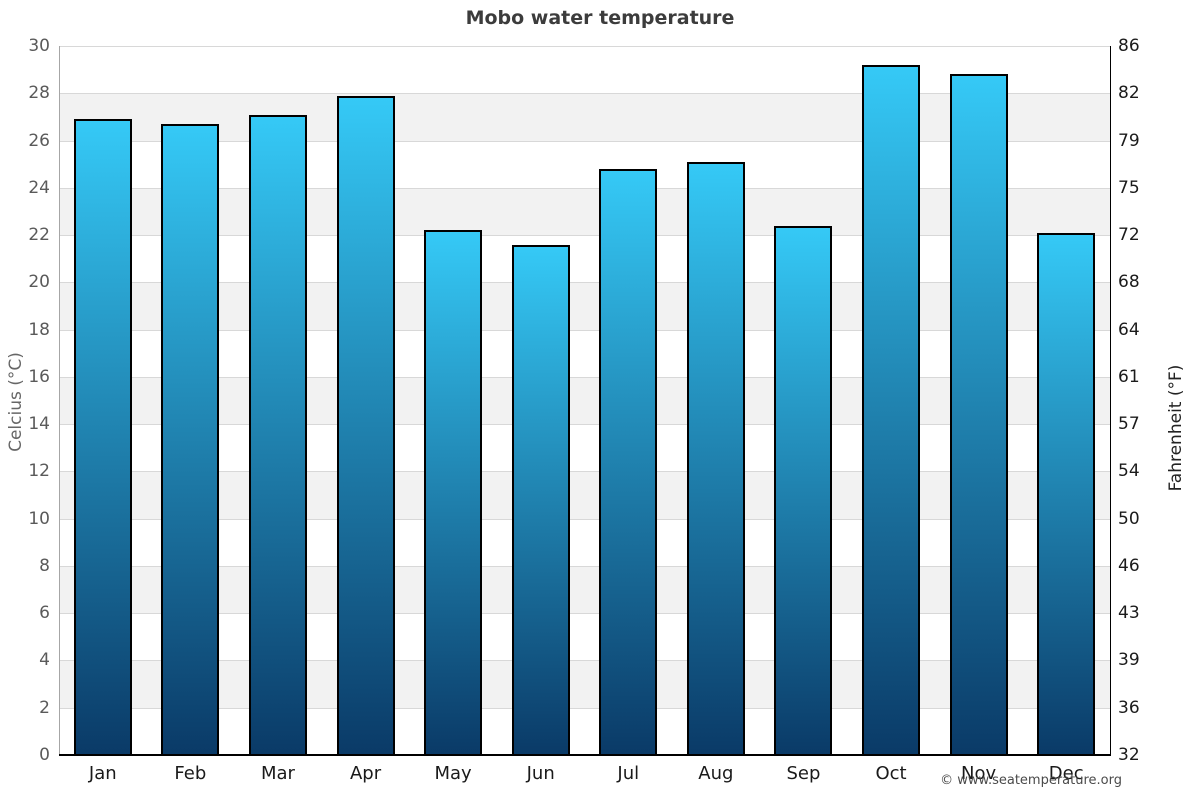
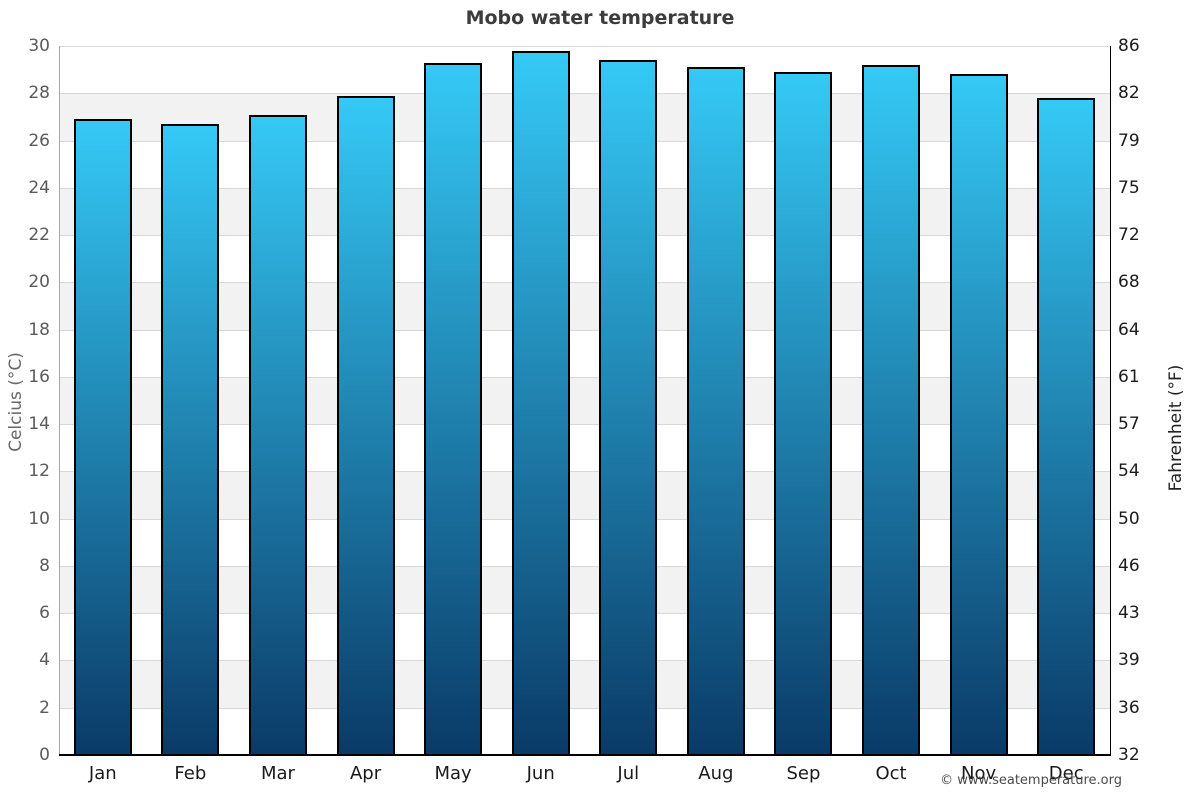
May: 22.2 -> 29.3
Jun: 21.6 -> 29.8
Jul: 24.8 -> 29.4
Aug: 25.1 -> 29.1
Sep: 22.4 -> 28.9
Dec: 22.1 -> 27.8
